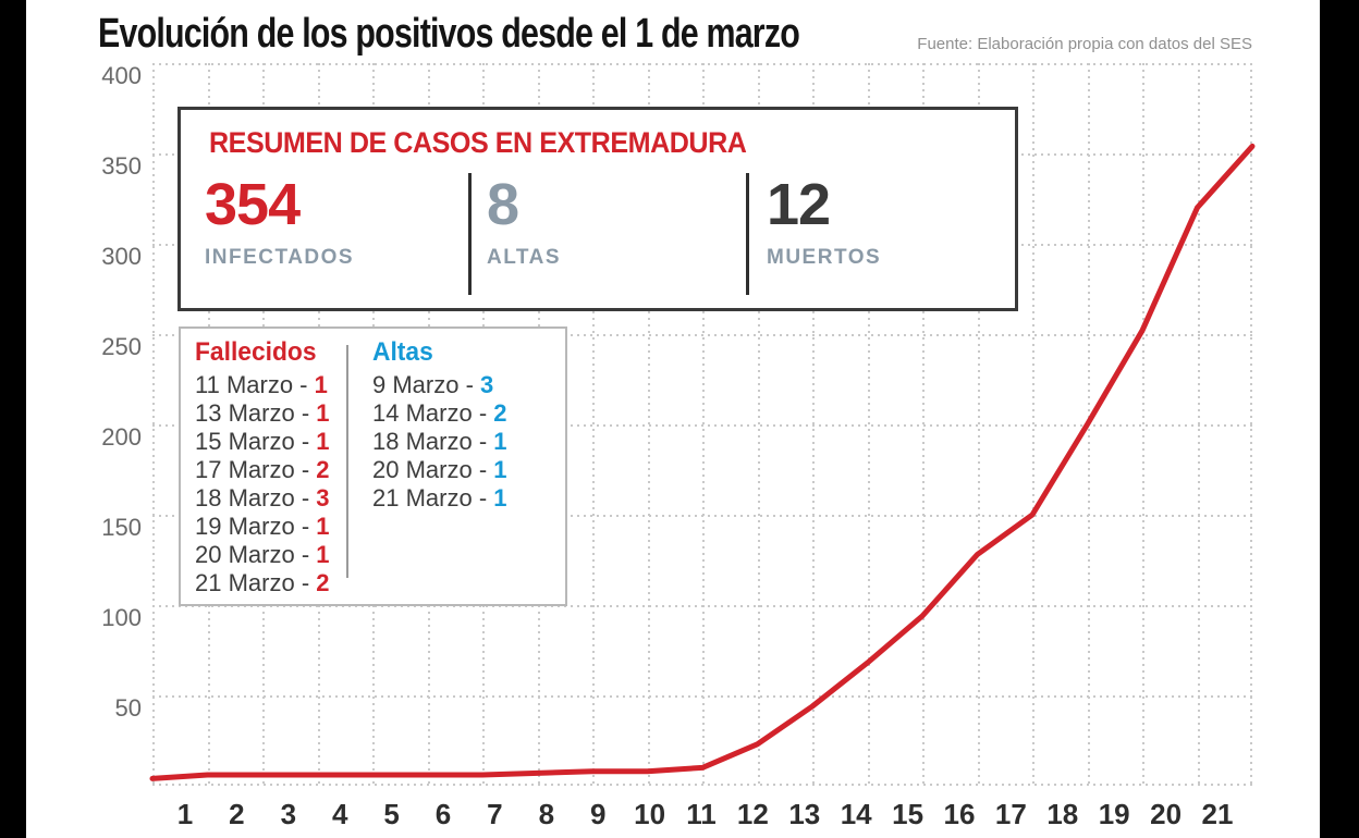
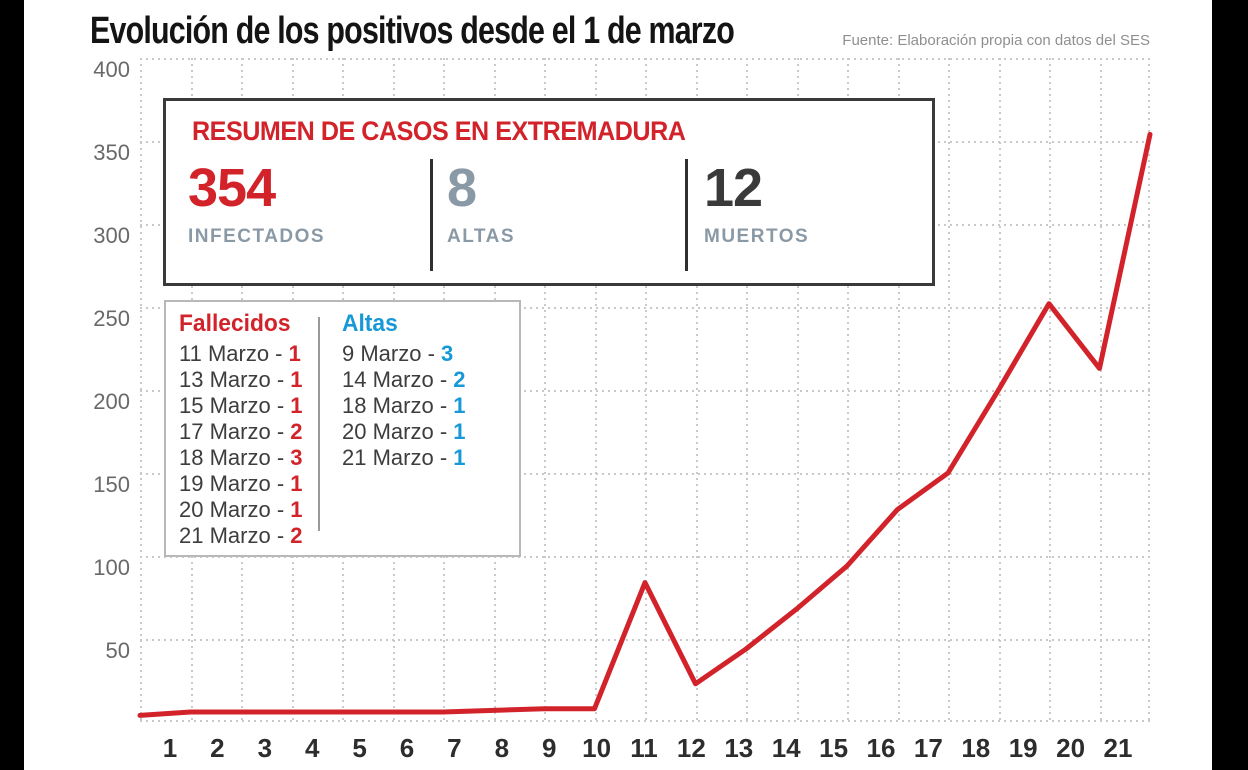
11: 10 -> 84
20: 320 -> 213
